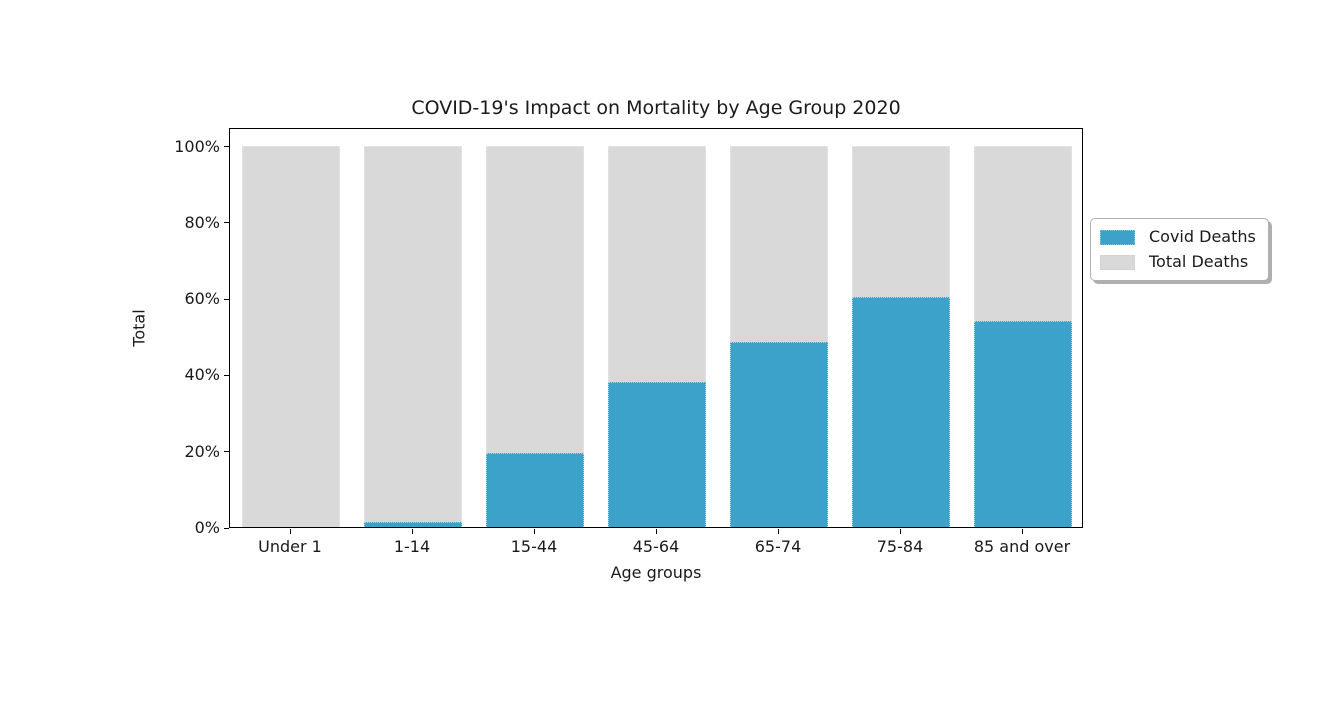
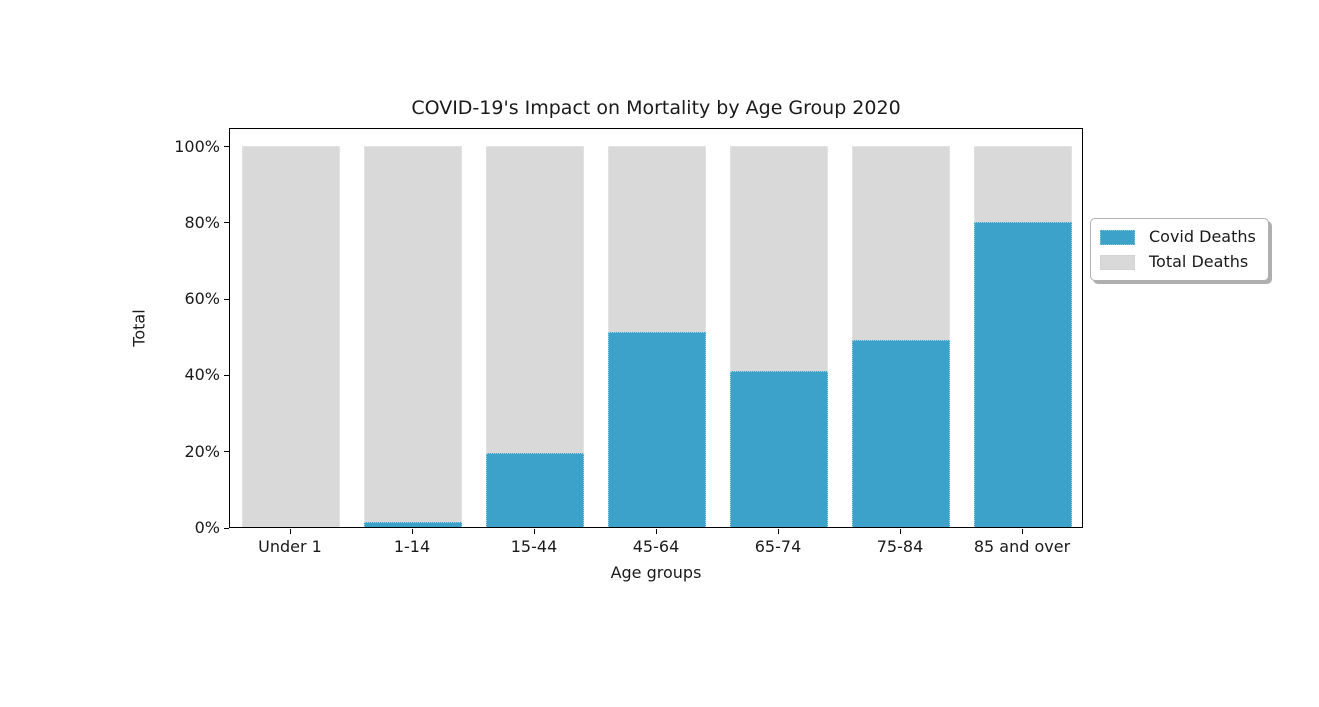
Covid Deaths/45-64: 38% -> 51%
Covid Deaths/65-74: 48% -> 41%
Covid Deaths/75-84: 60% -> 49%
Covid Deaths/85 and over: 54% -> 80%
